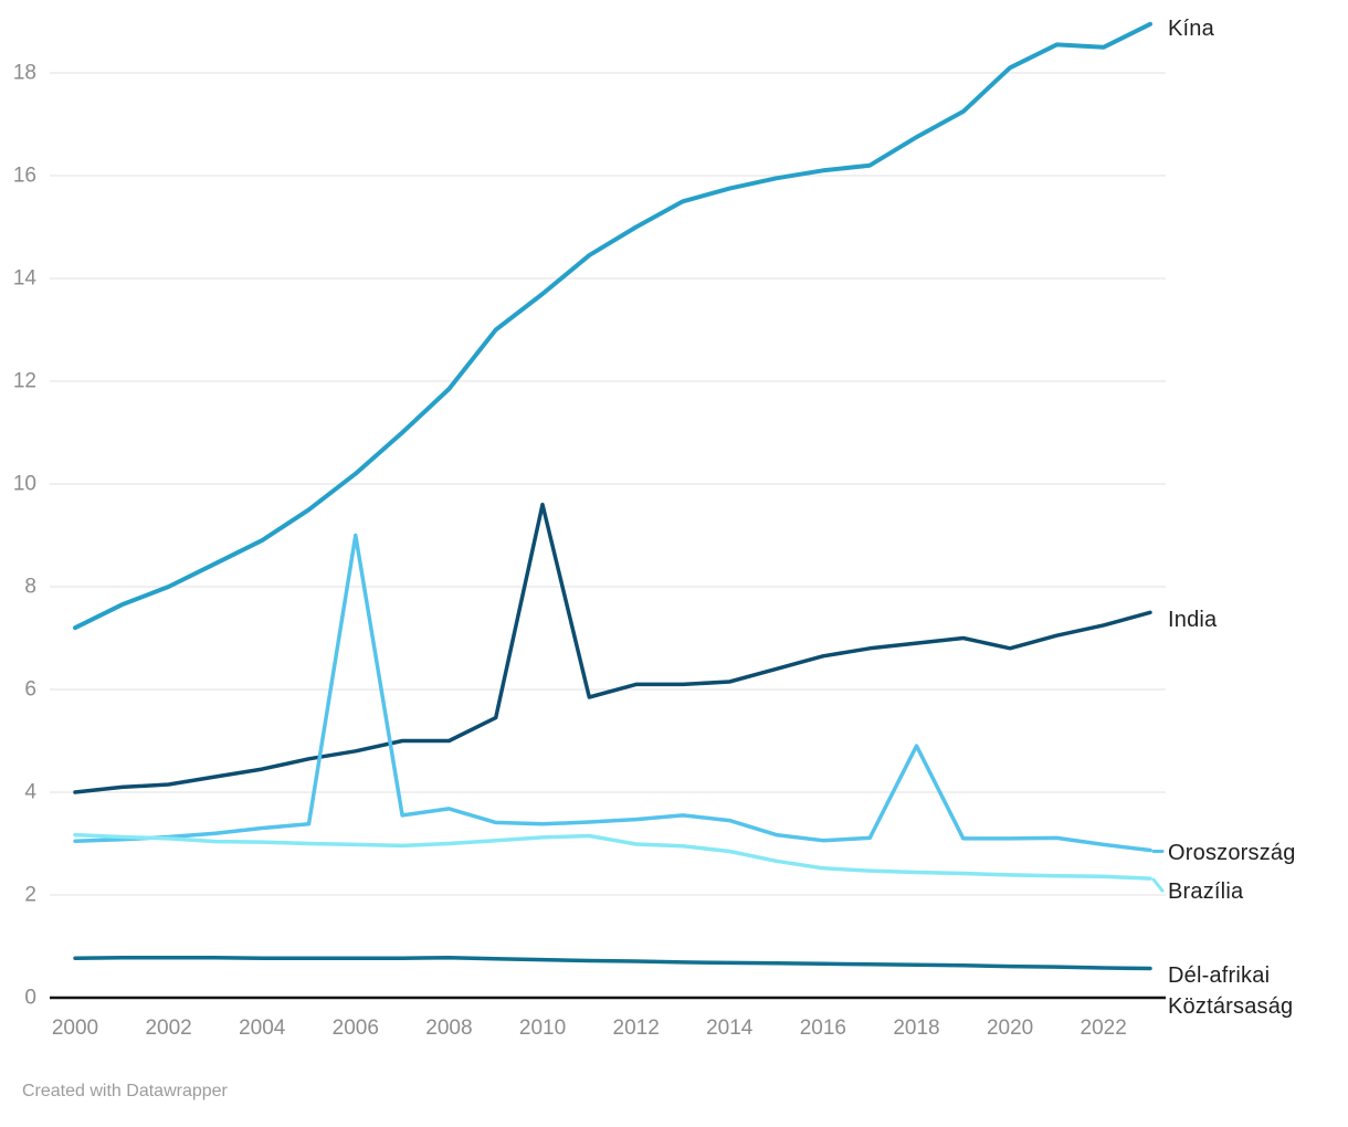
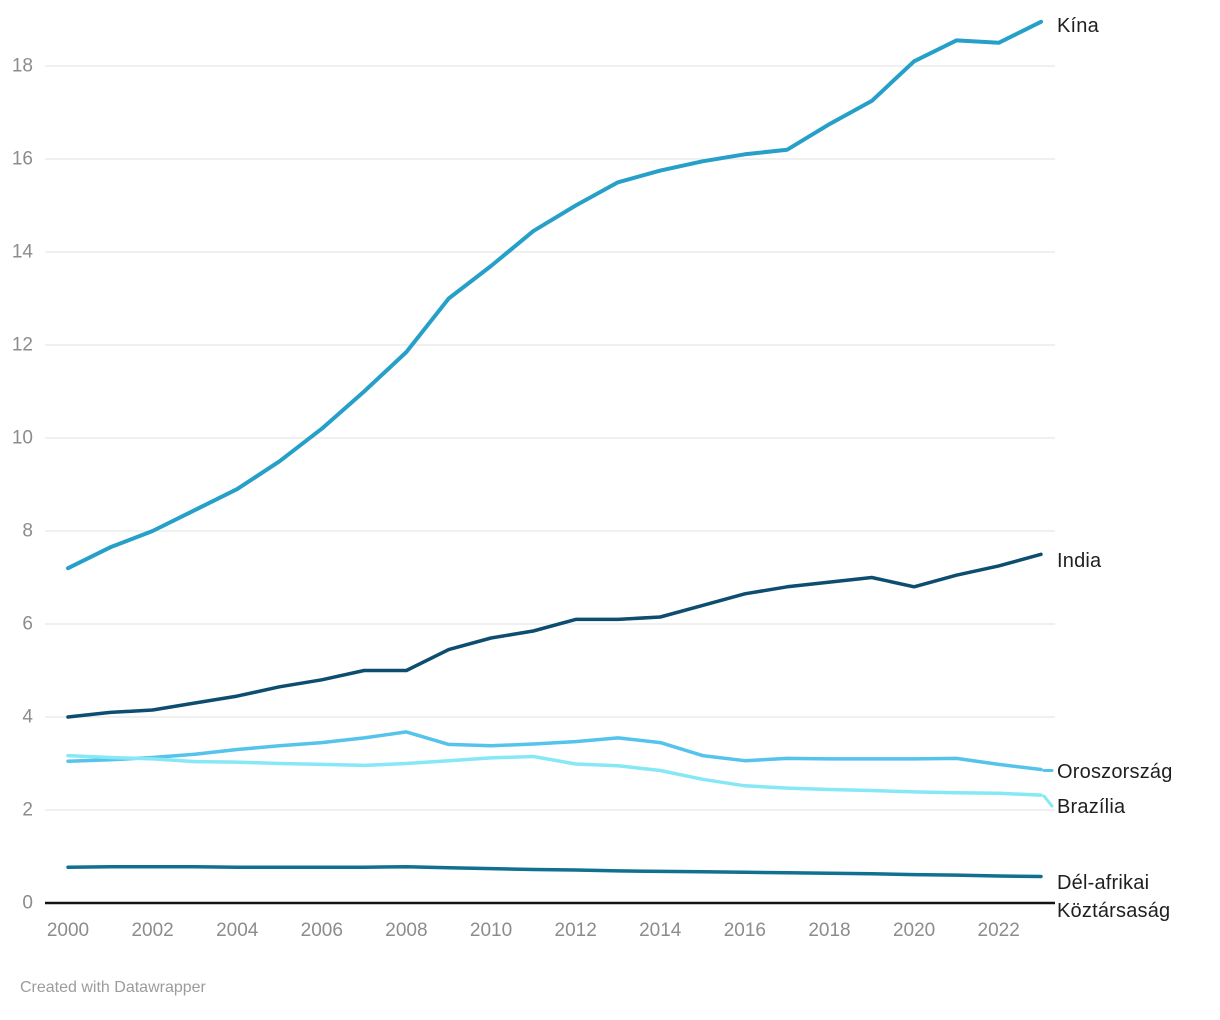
Oroszország/2006: 9.0 -> 3.5
India/2010: 9.6 -> 5.7
Oroszország/2018: 4.9 -> 3.1
